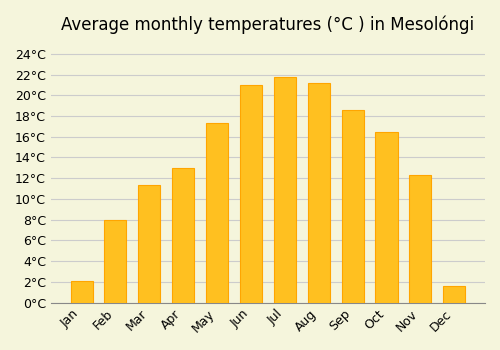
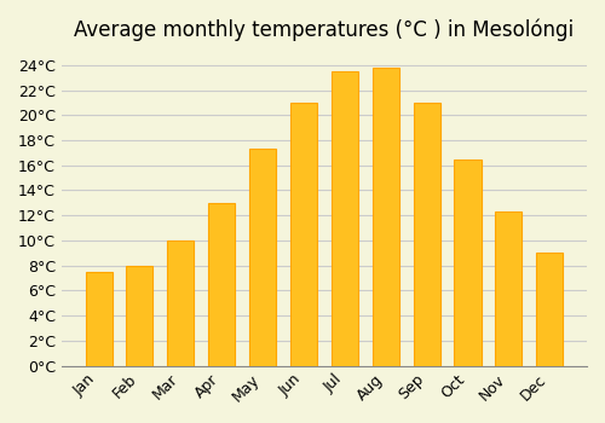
Jan: 2.1°C -> 7.5°C
Mar: 11.3°C -> 10.0°C
Jul: 21.8°C -> 23.5°C
Aug: 21.2°C -> 23.8°C
Sep: 18.6°C -> 21.0°C
Dec: 1.6°C -> 9.0°C
